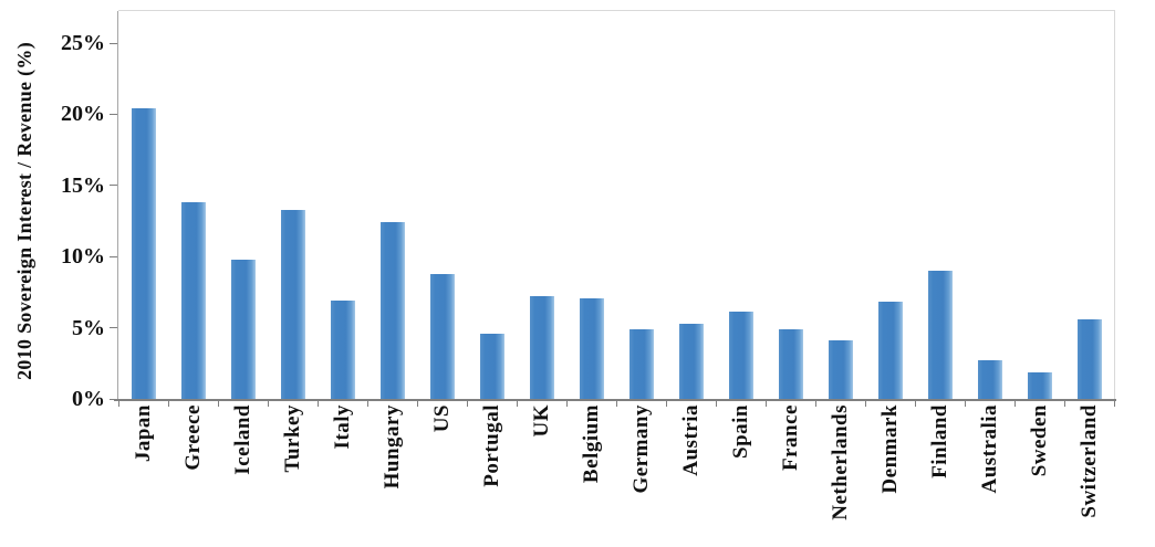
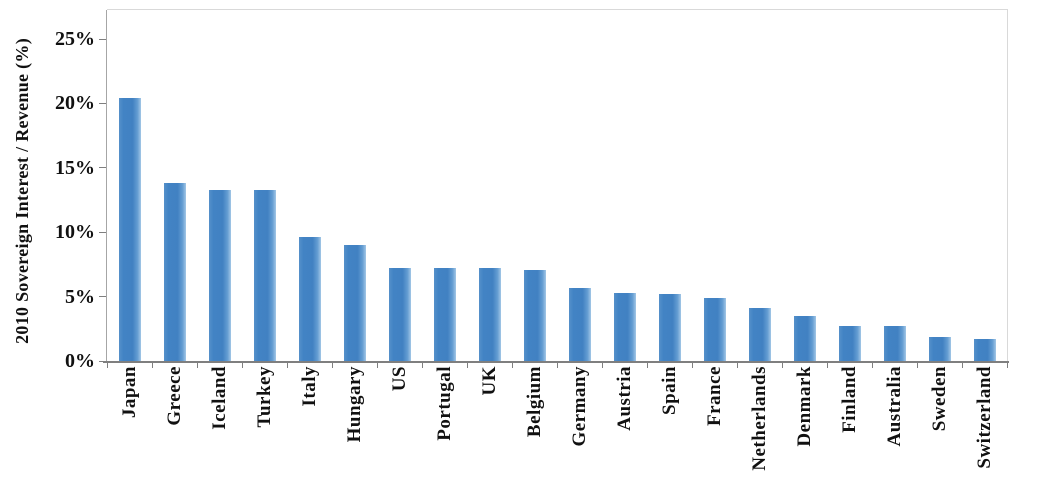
Iceland: 9.8% -> 13.3%
Italy: 6.9% -> 9.6%
Hungary: 12.4% -> 9.0%
US: 8.8% -> 7.2%
Portugal: 4.6% -> 7.2%
Germany: 4.9% -> 5.7%
Spain: 6.1% -> 5.2%
Denmark: 6.8% -> 3.5%
Finland: 9.0% -> 2.7%
Switzerland: 5.6% -> 1.7%
